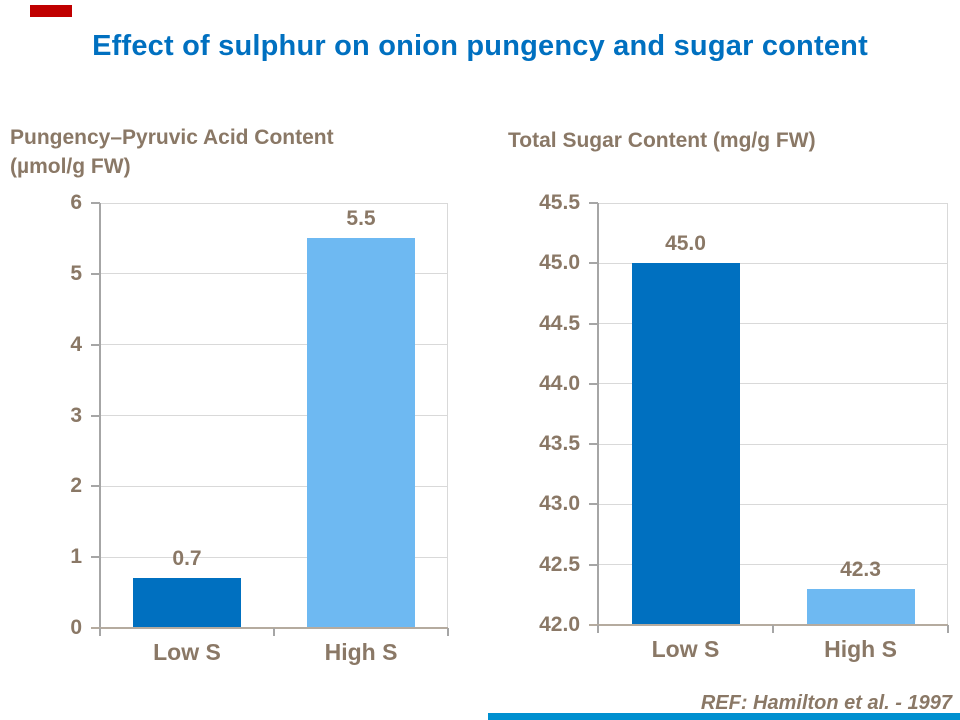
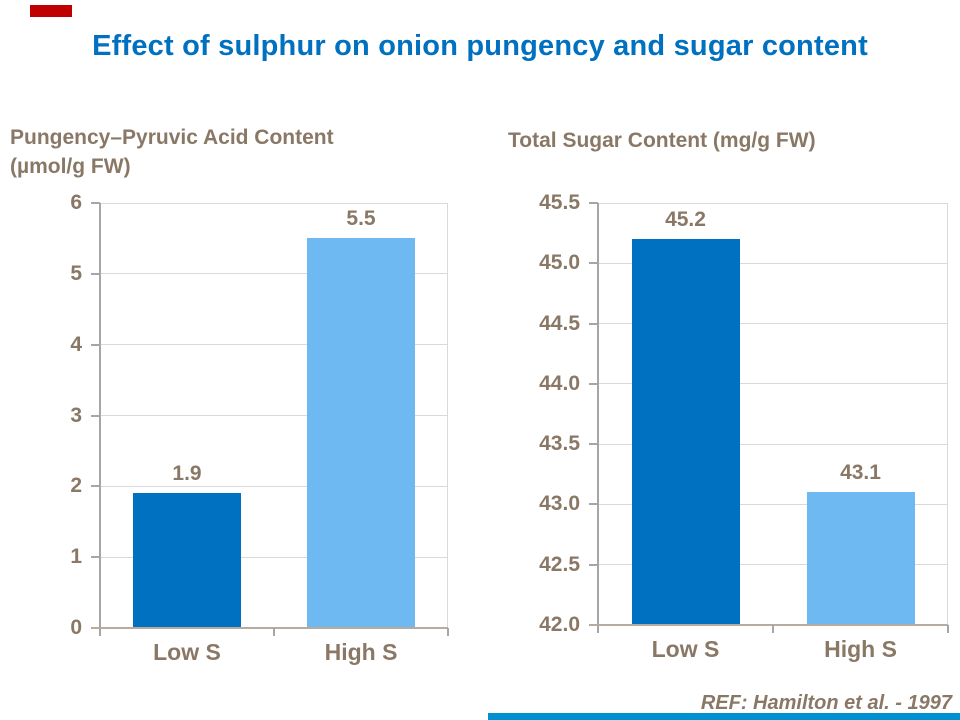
Pungency–Pyruvic Acid Content (µmol/g FW)/Low S: 0.7 -> 1.9
Total Sugar Content (mg/g FW)/Low S: 45.0 -> 45.2
Total Sugar Content (mg/g FW)/High S: 42.3 -> 43.1
